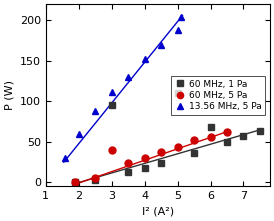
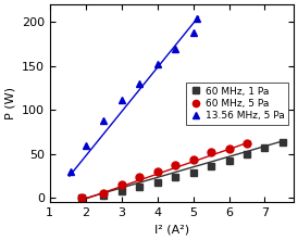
60 MHz, 1 Pa/3: 96 -> 8
60 MHz, 5 Pa/3: 40 -> 15
60 MHz, 1 Pa/5: 110 -> 29
60 MHz, 1 Pa/6: 68 -> 42
